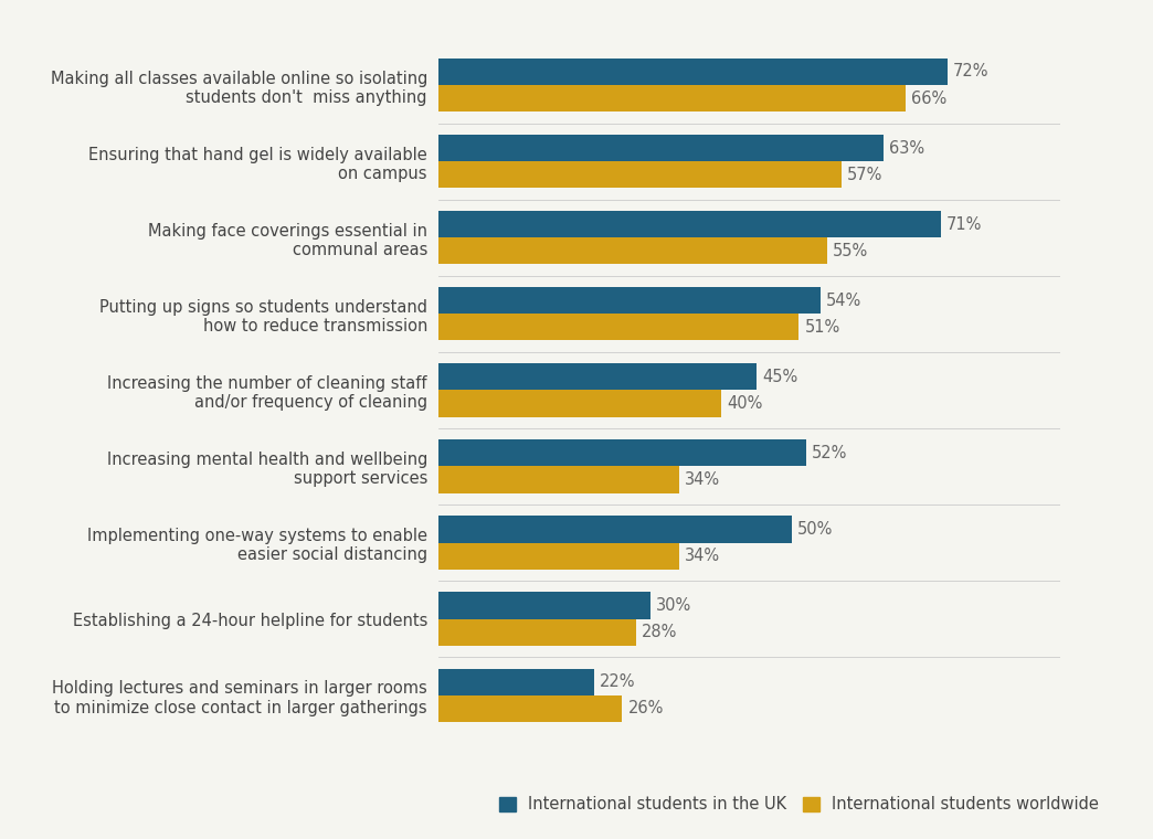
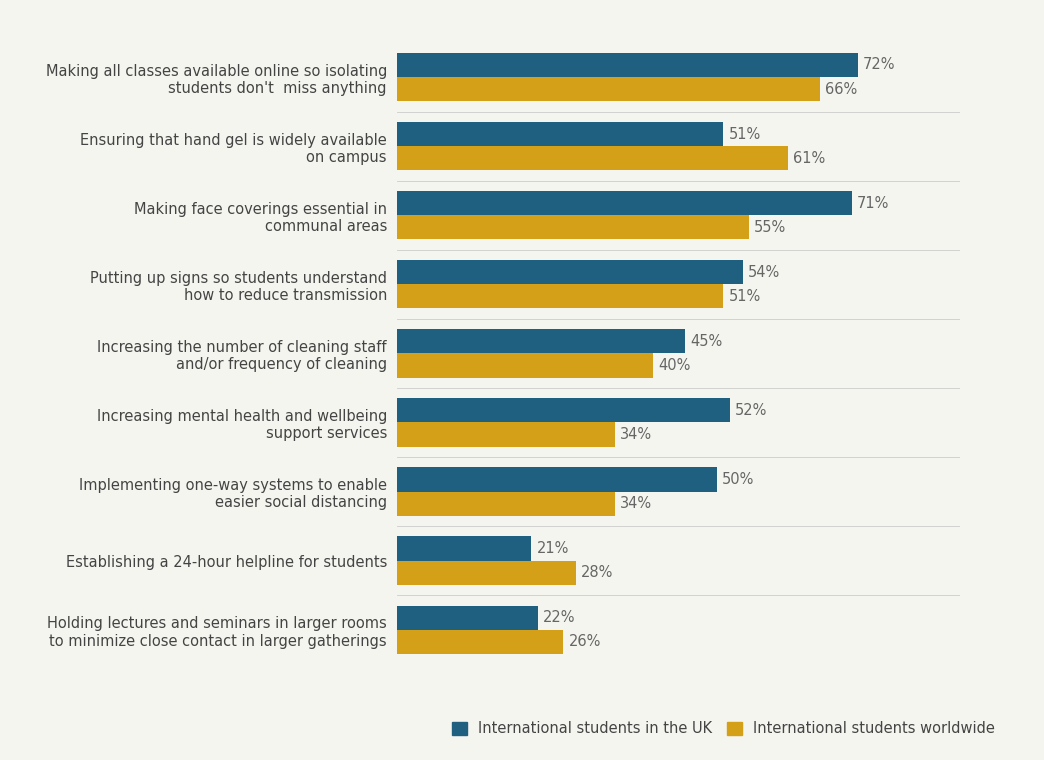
International students in the UK/Ensuring that hand gel is widely available on campus: 63% -> 51%
International students worldwide/Ensuring that hand gel is widely available on campus: 57% -> 61%
International students in the UK/Establishing a 24-hour helpline for students: 30% -> 21%
